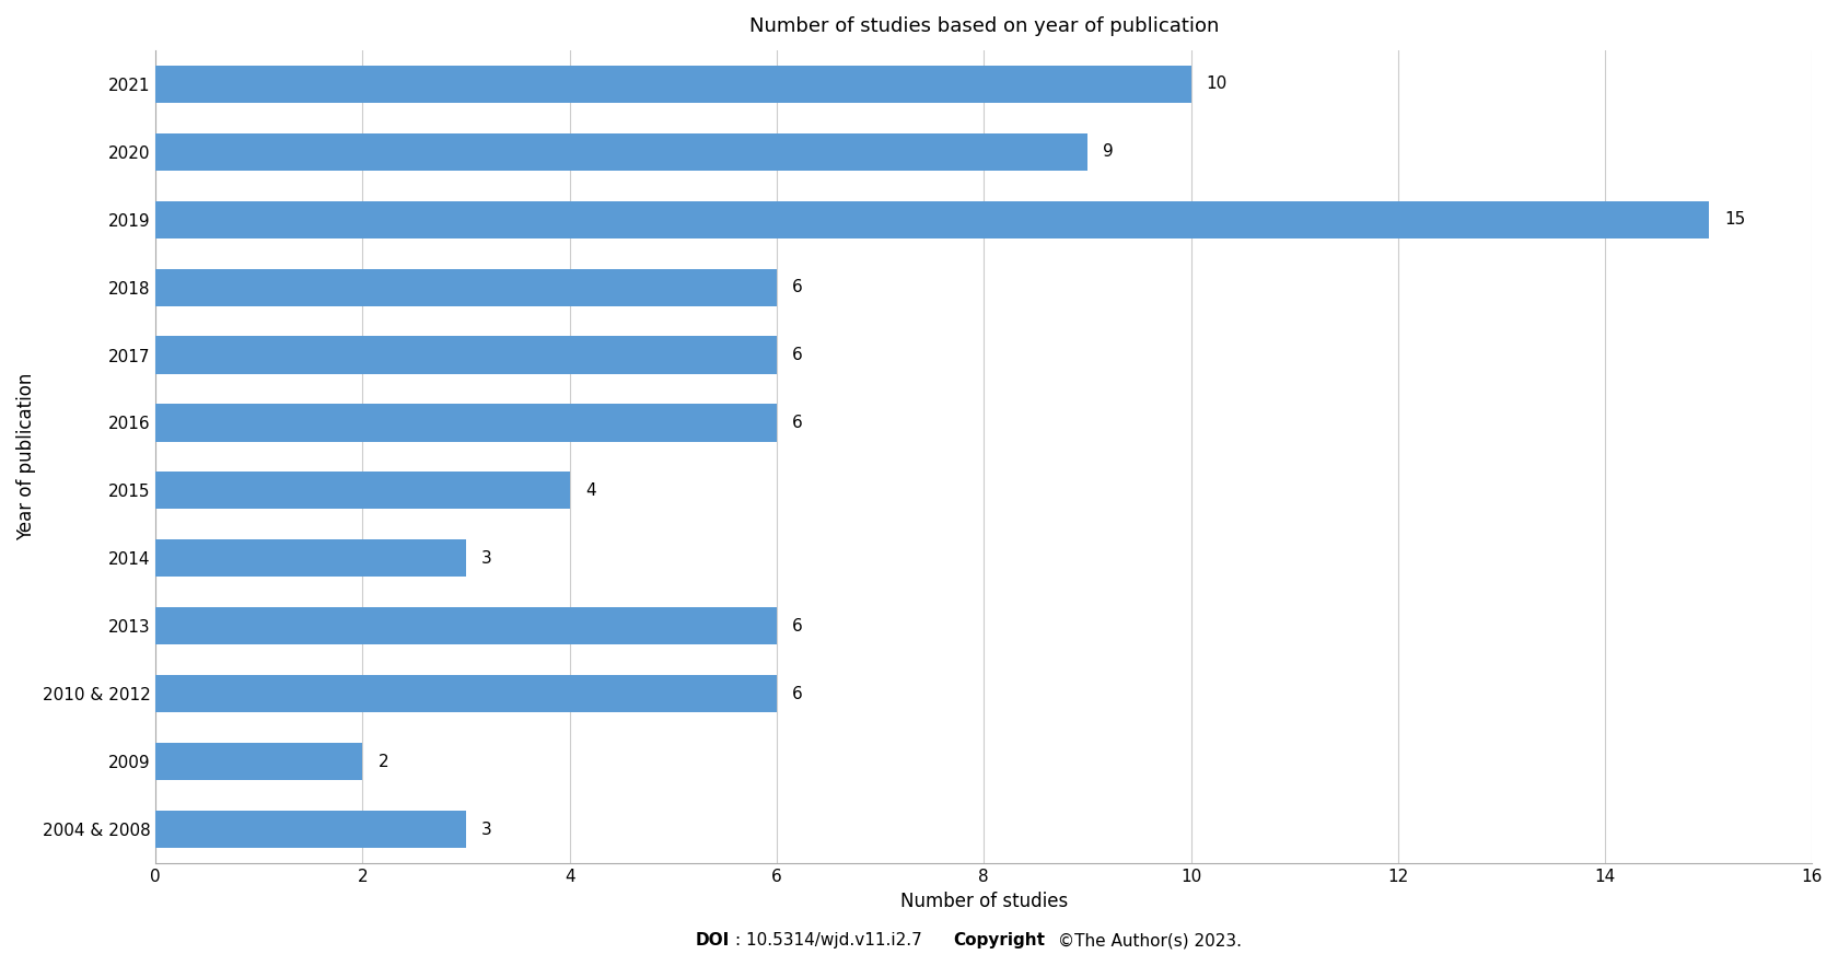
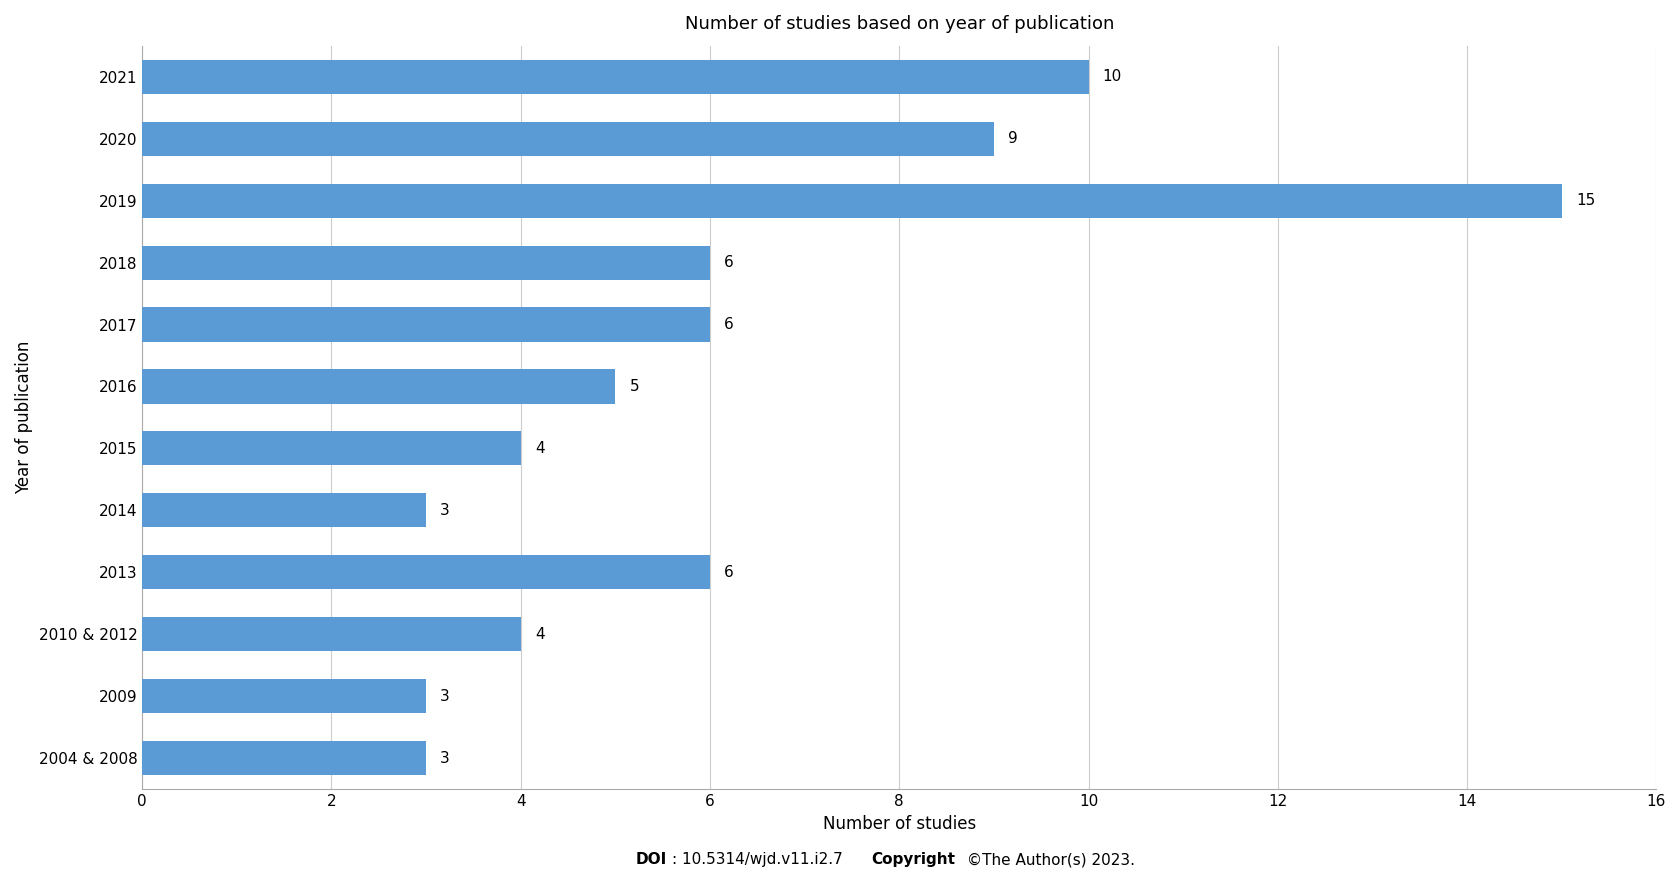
2016: 6 -> 5
2010 & 2012: 6 -> 4
2009: 2 -> 3
